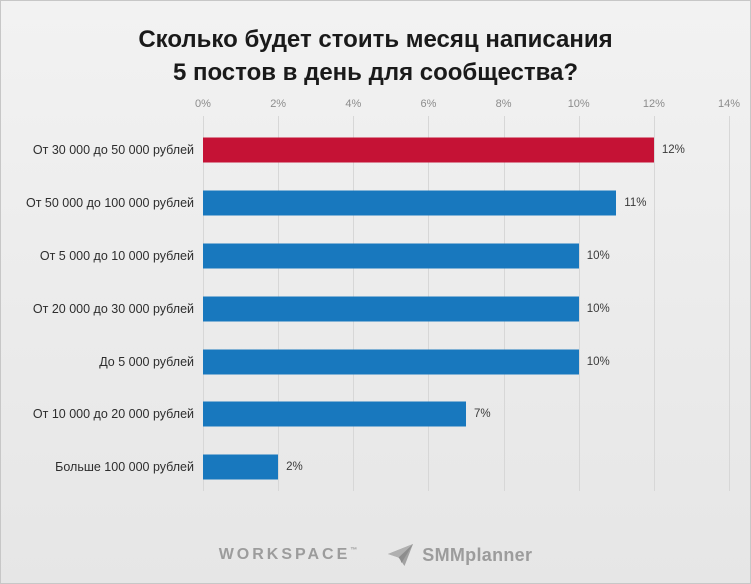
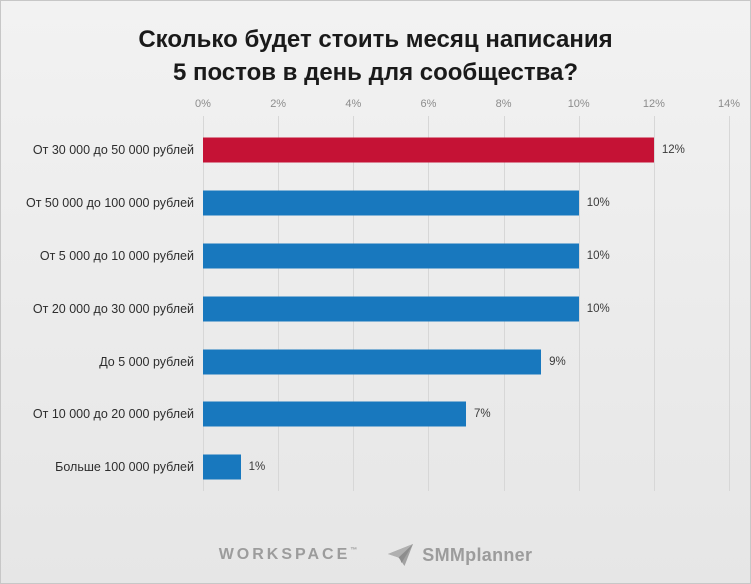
От 50 000 до 100 000 рублей: 11% -> 10%
До 5 000 рублей: 10% -> 9%
Больше 100 000 рублей: 2% -> 1%
